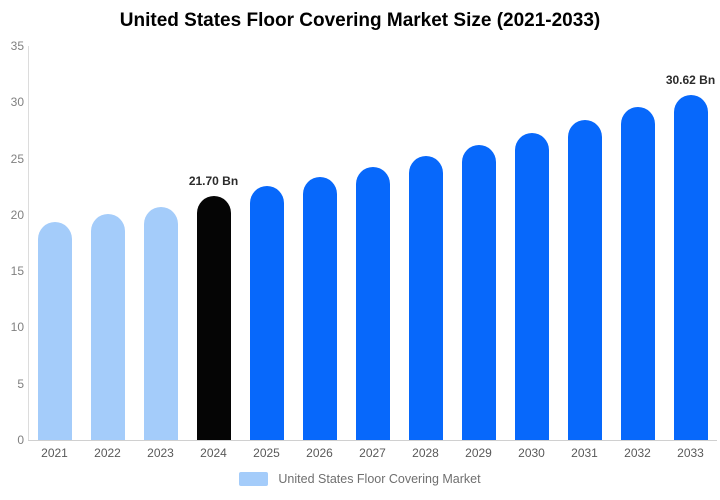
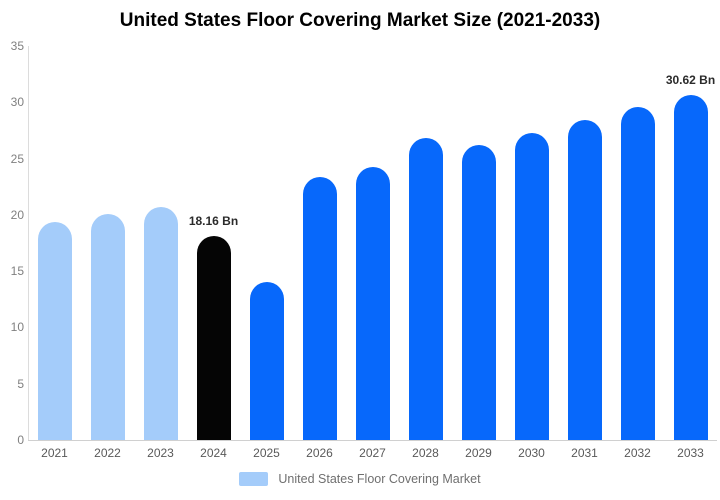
2024: 21.70 -> 18.16
2025: 22.6 -> 14.0
2028: 25.2 -> 26.8
